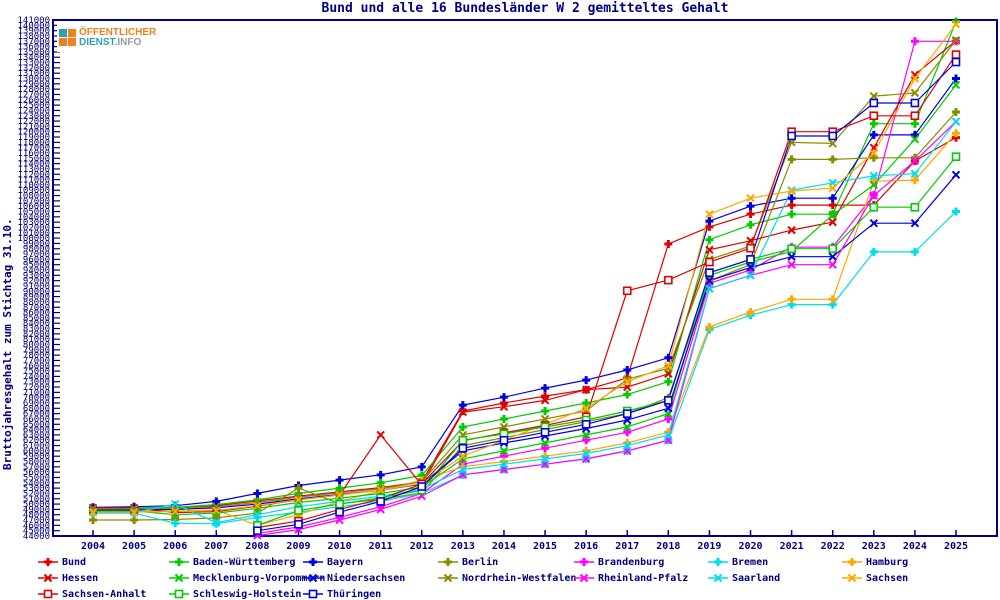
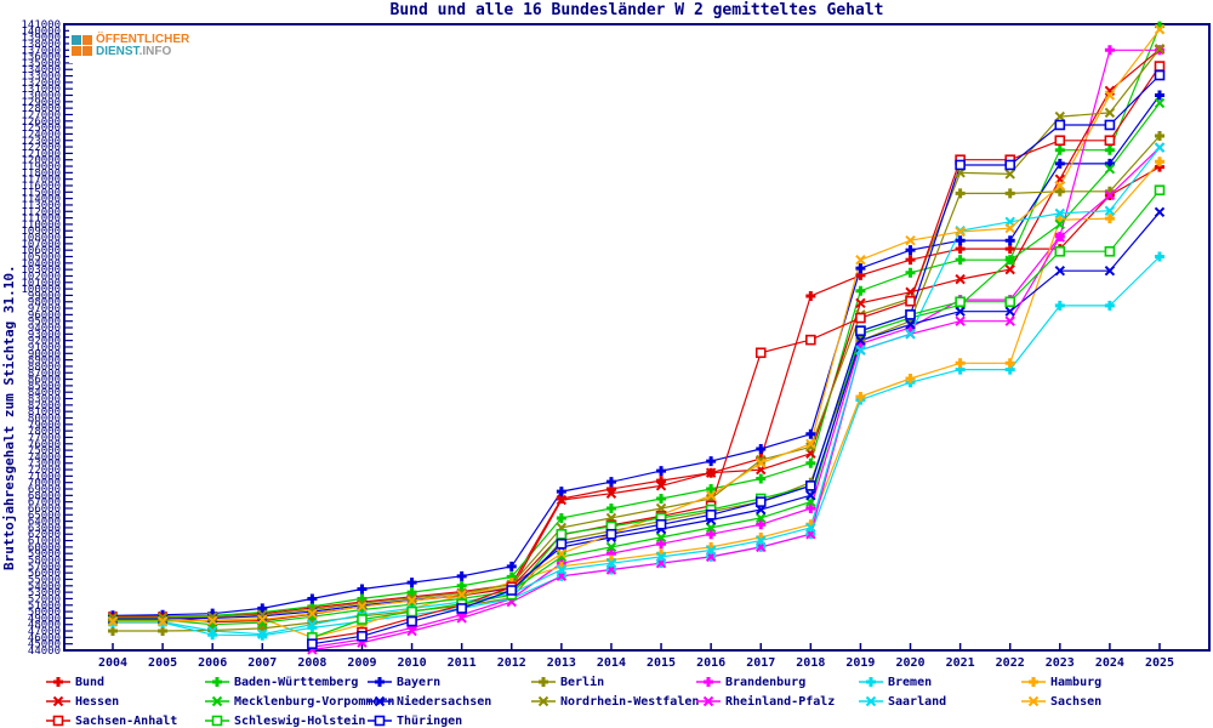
Saarland/2006: 50000 -> 47000
Berlin/2009: 53000 -> 49000
Hessen/2011: 63000 -> 52000
